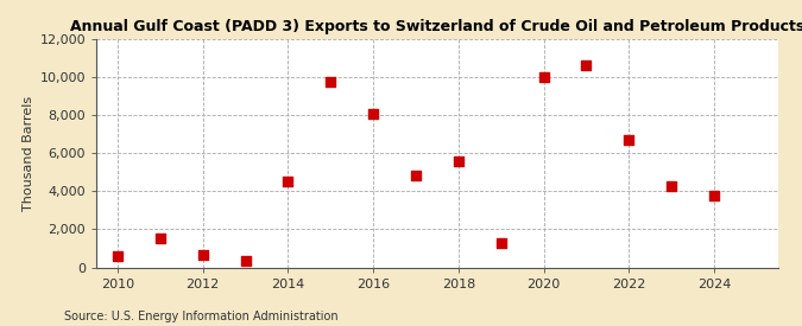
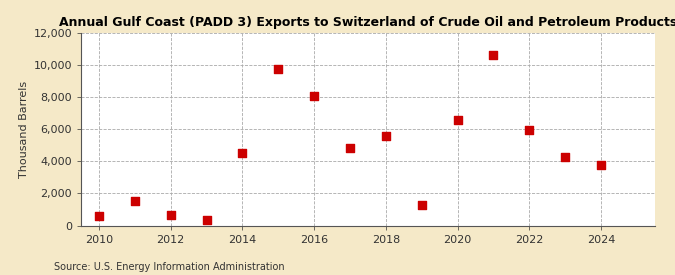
2020: 10,000 -> 6,600
2022: 6,700 -> 6,000
